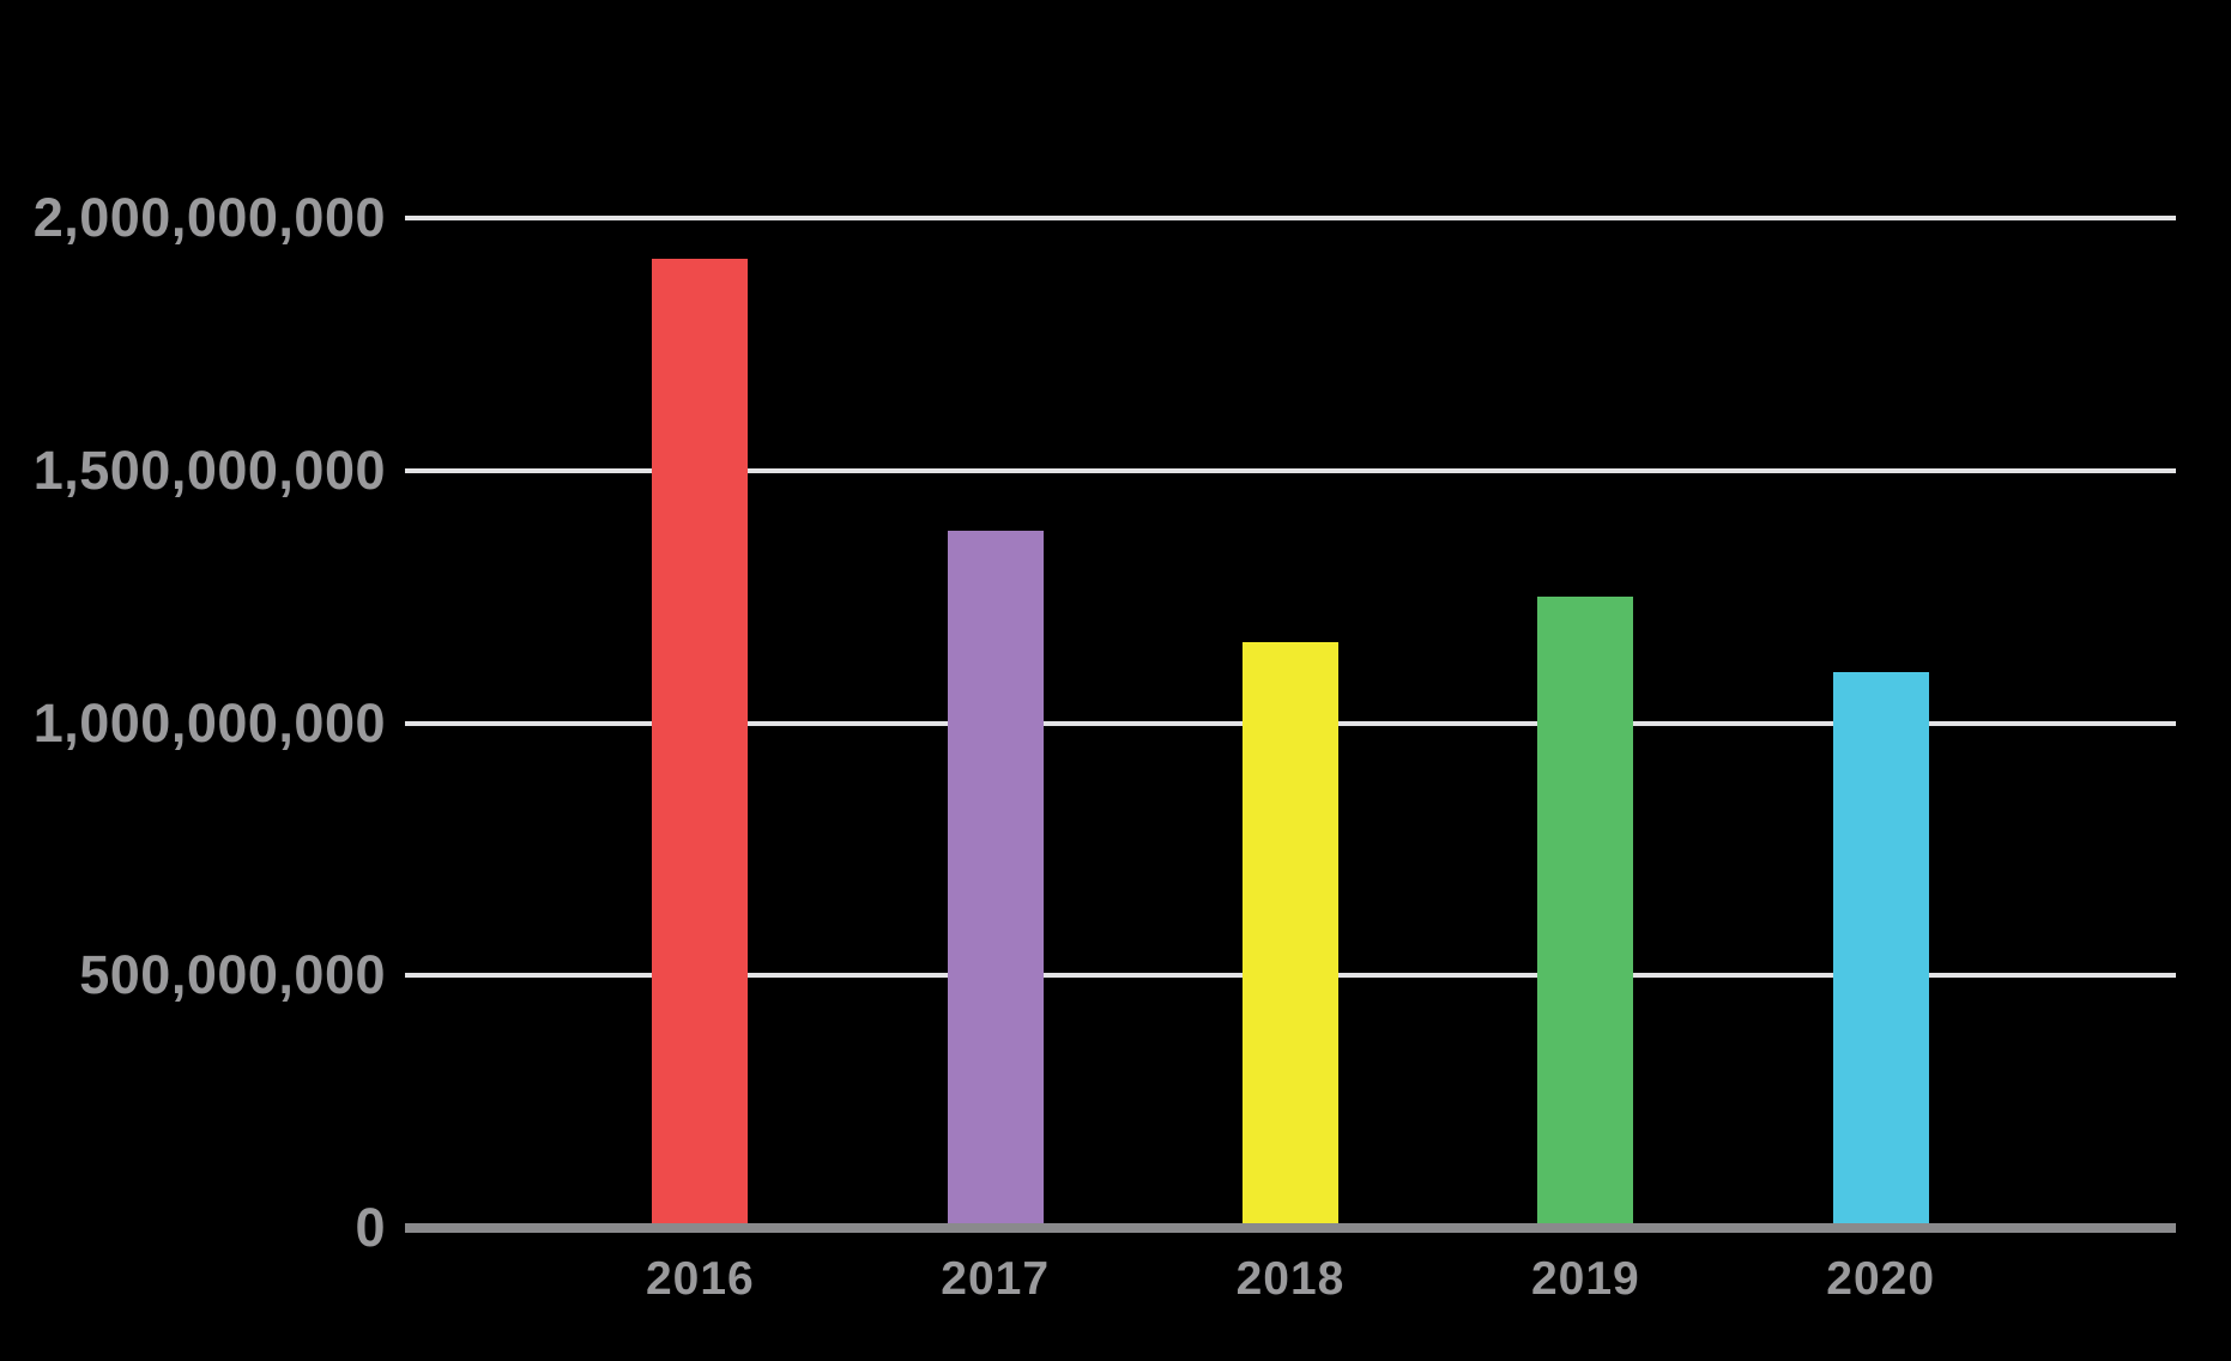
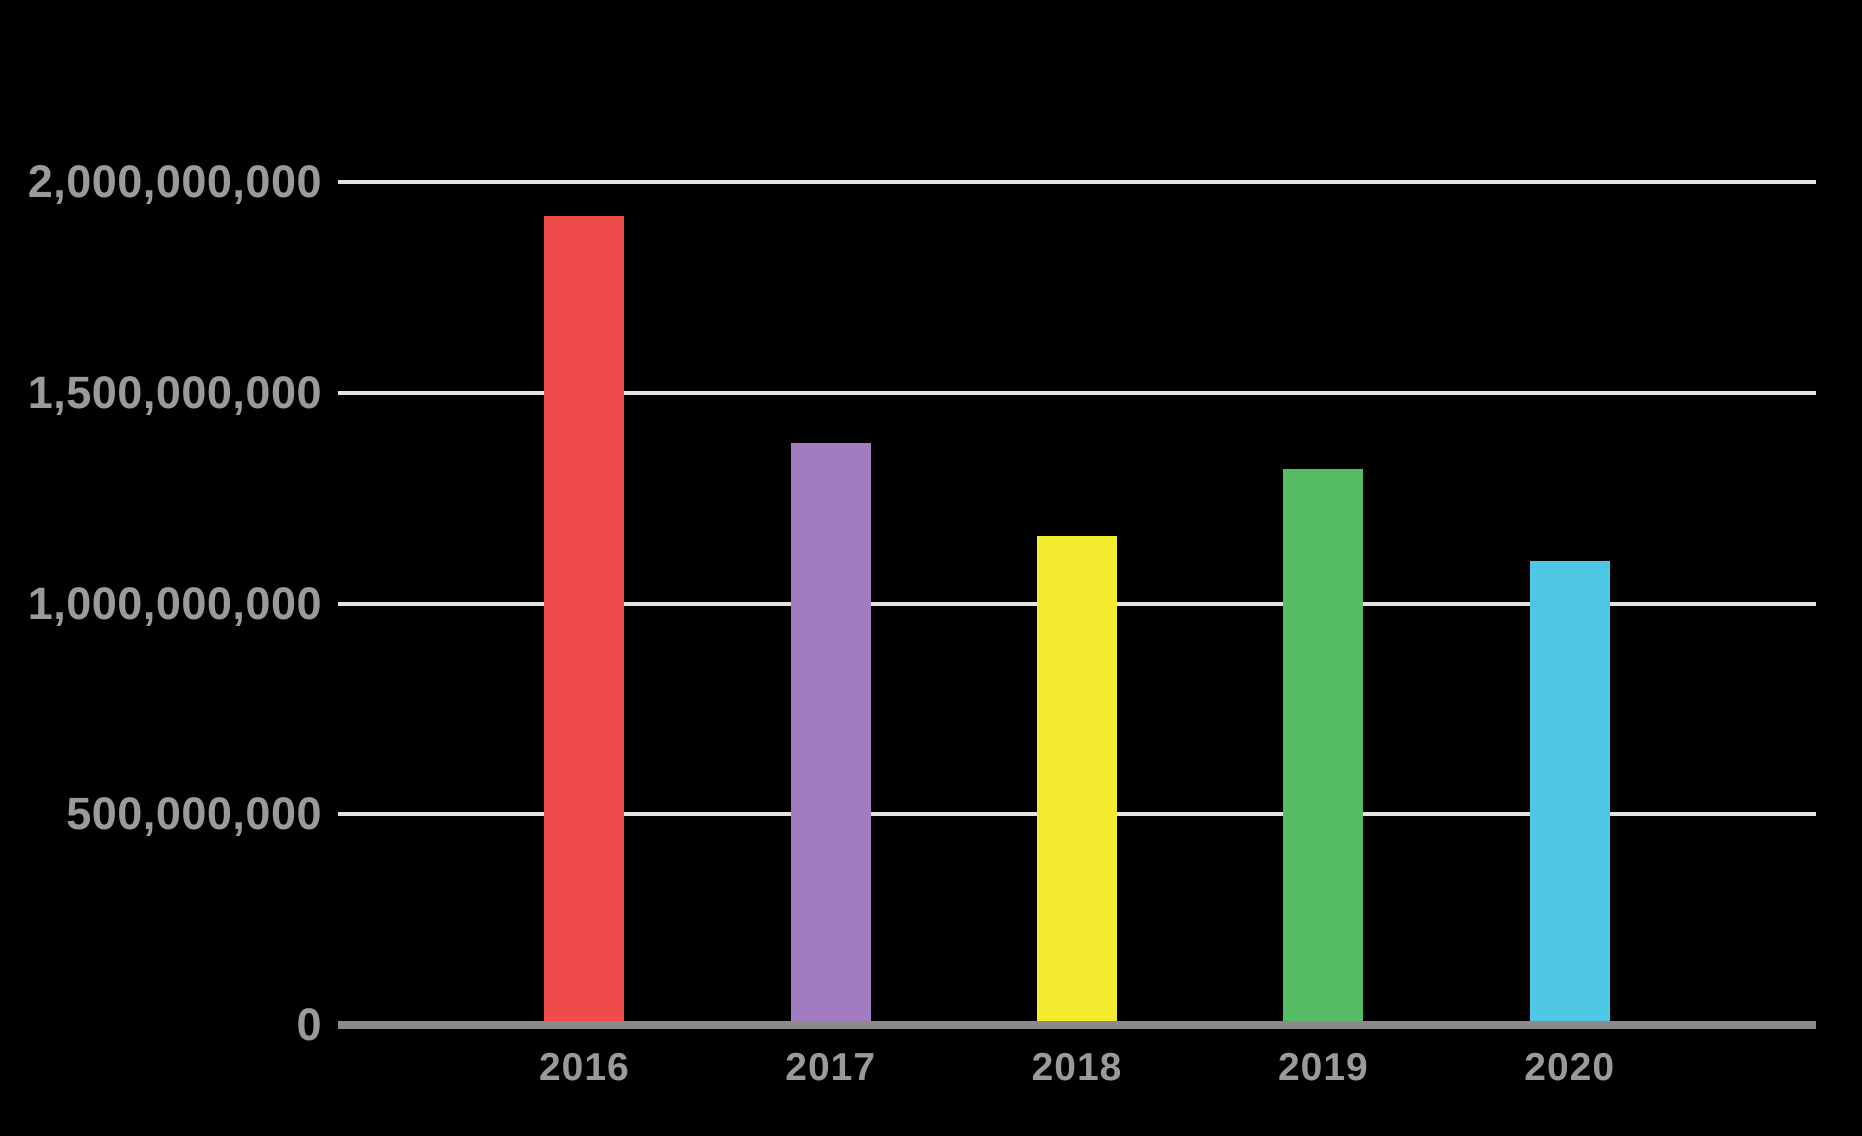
2019: 1250000000 -> 1320000000
